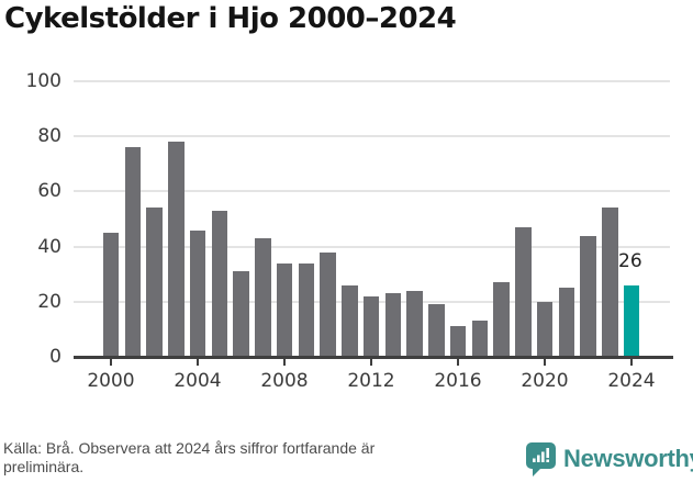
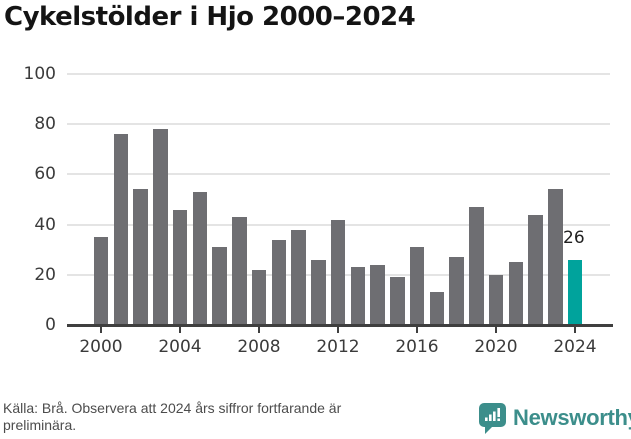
2000: 45 -> 35
2008: 34 -> 22
2012: 22 -> 42
2016: 11 -> 31
